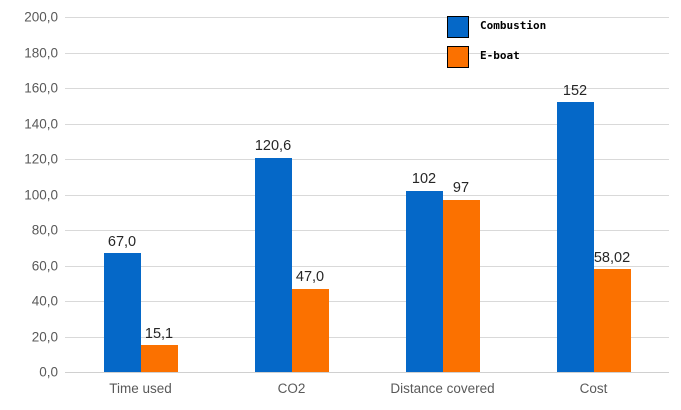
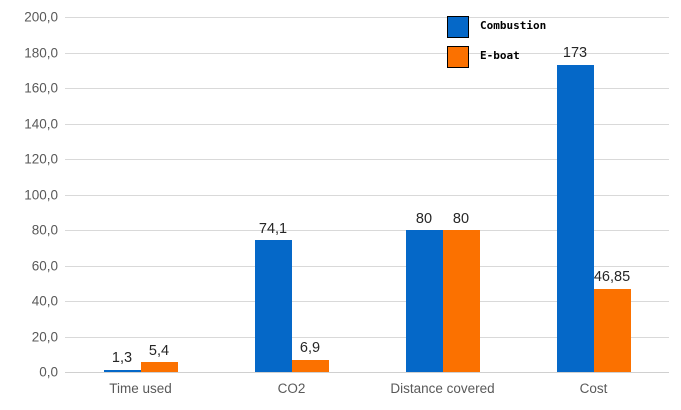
Combustion/Time used: 67,0 -> 1,3
E-boat/Time used: 15,1 -> 5,4
Combustion/CO2: 120,6 -> 74,1
E-boat/CO2: 47,0 -> 6,9
Combustion/Distance covered: 102 -> 80
E-boat/Distance covered: 97 -> 80
Combustion/Cost: 152 -> 173
E-boat/Cost: 58,02 -> 46,85
